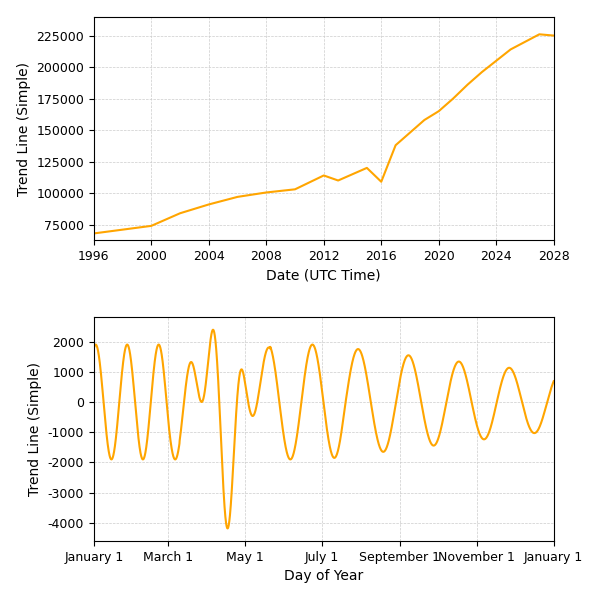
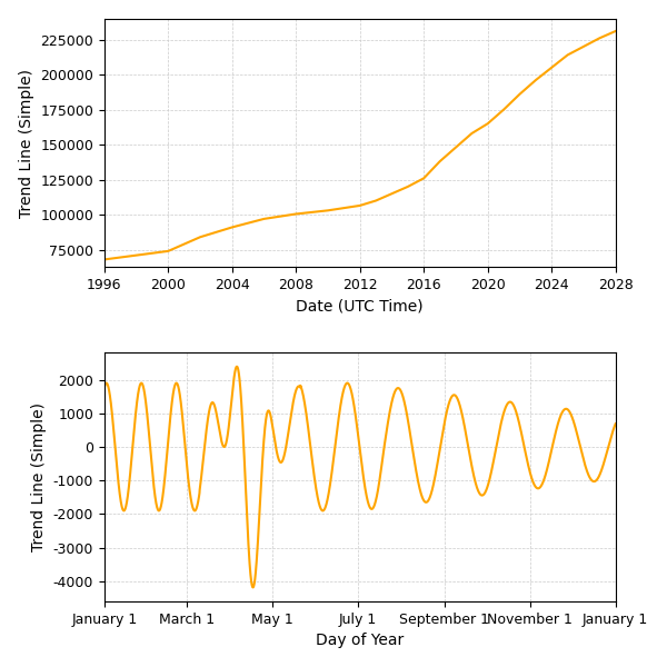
2012: 114000 -> 106000
2016: 109000 -> 126000
2028: 225000 -> 231000
